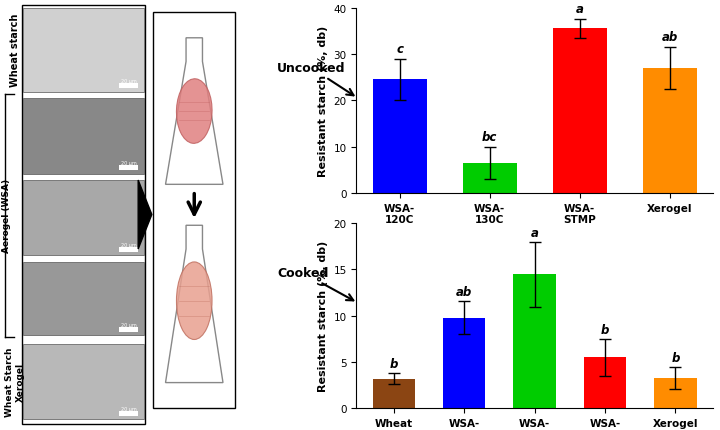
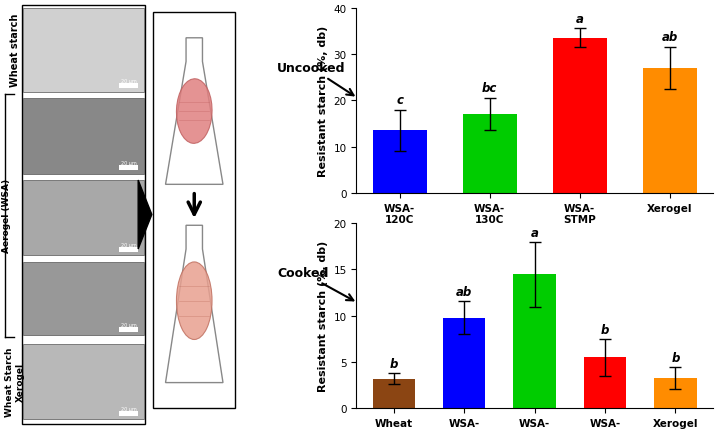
WSA- 120C: 24.5 -> 13.5
WSA- 130C: 6.5 -> 17.0
WSA- STMP: 35.5 -> 33.5
